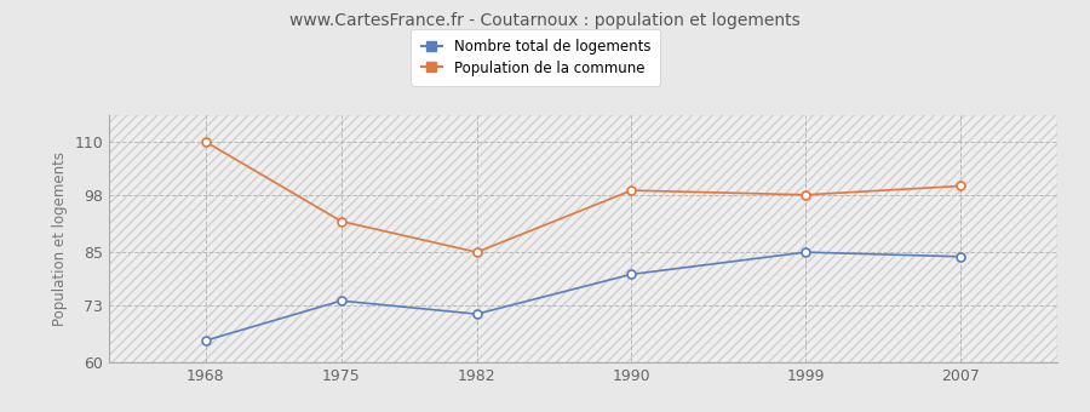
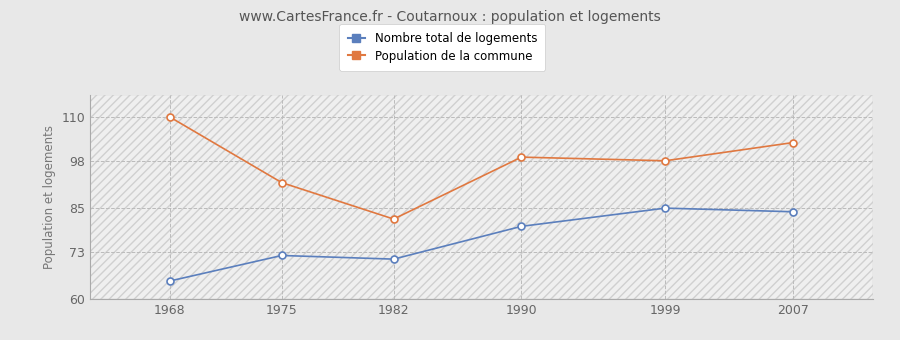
Nombre total de logements/1975: 74 -> 72
Population de la commune/1982: 85 -> 82
Population de la commune/2007: 100 -> 103
